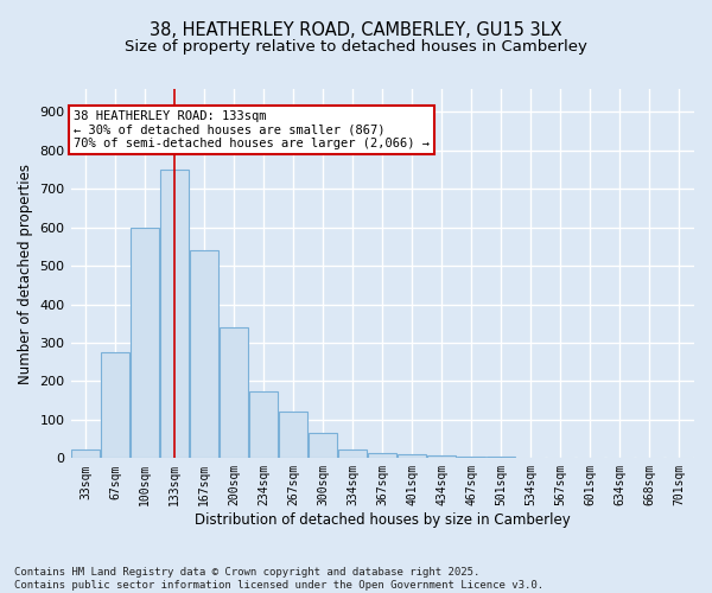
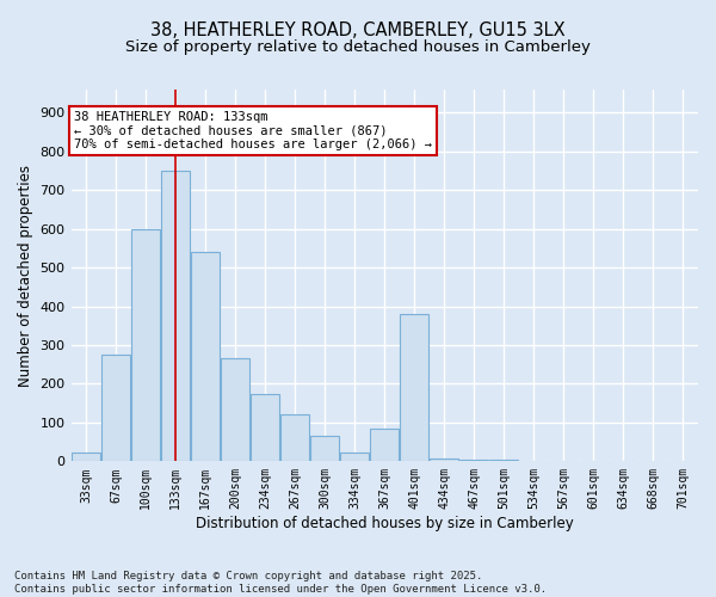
200sqm: 340 -> 265
367sqm: 12 -> 85
401sqm: 10 -> 380
